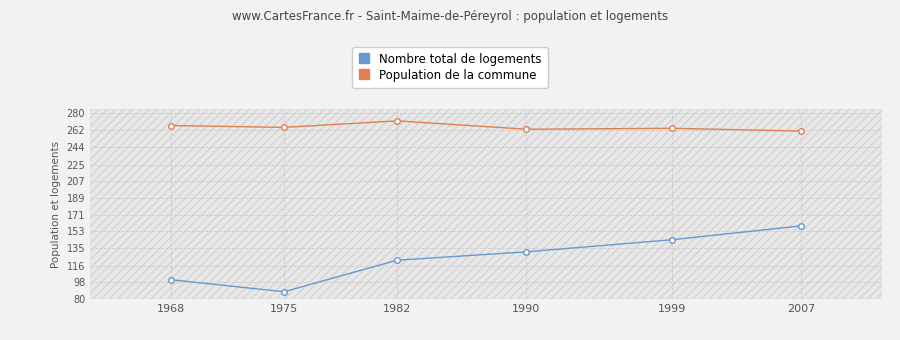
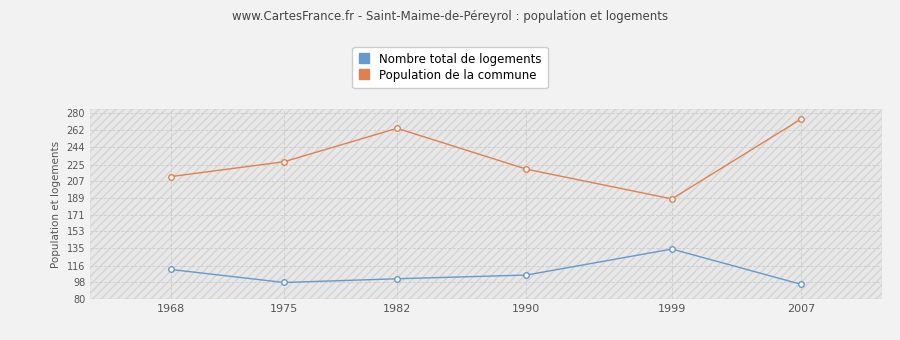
Nombre total de logements/1968: 101 -> 112
Population de la commune/1968: 267 -> 212
Nombre total de logements/1975: 88 -> 98
Population de la commune/1975: 265 -> 228
Nombre total de logements/1982: 122 -> 102
Population de la commune/1982: 272 -> 264
Nombre total de logements/1990: 131 -> 106
Population de la commune/1990: 263 -> 220
Nombre total de logements/1999: 144 -> 134
Population de la commune/1999: 264 -> 188
Nombre total de logements/2007: 159 -> 96
Population de la commune/2007: 261 -> 274
